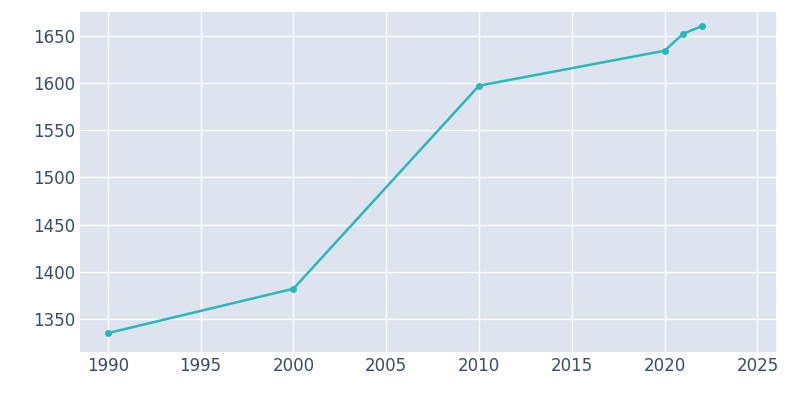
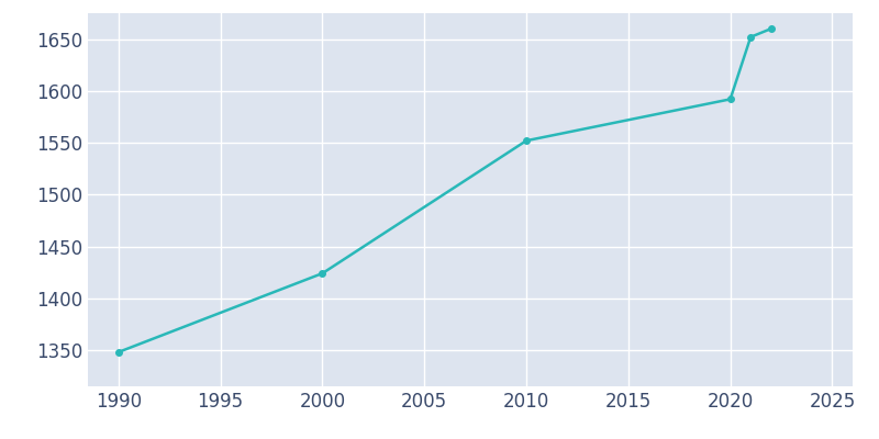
1990: 1335 -> 1348
2000: 1382 -> 1424
2010: 1597 -> 1552
2020: 1634 -> 1592
